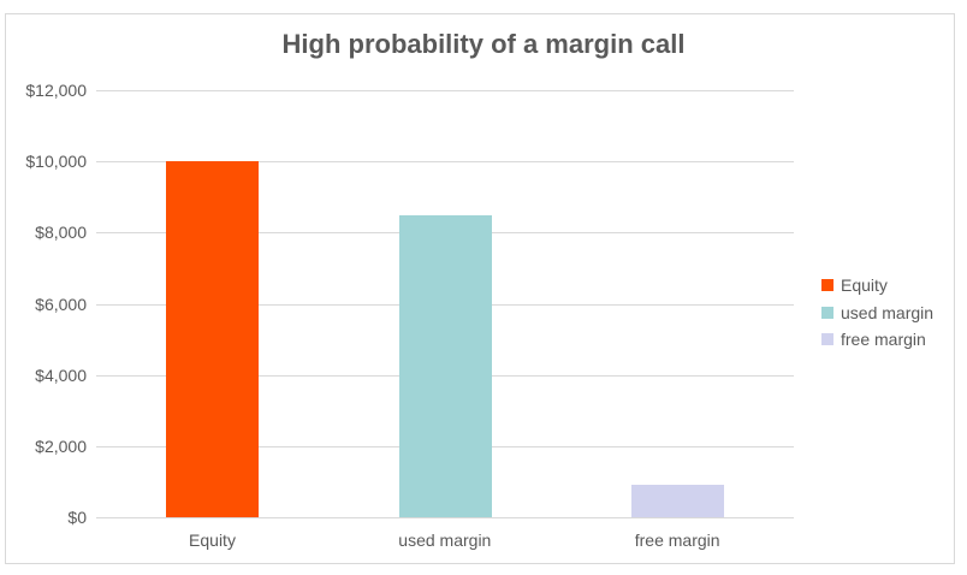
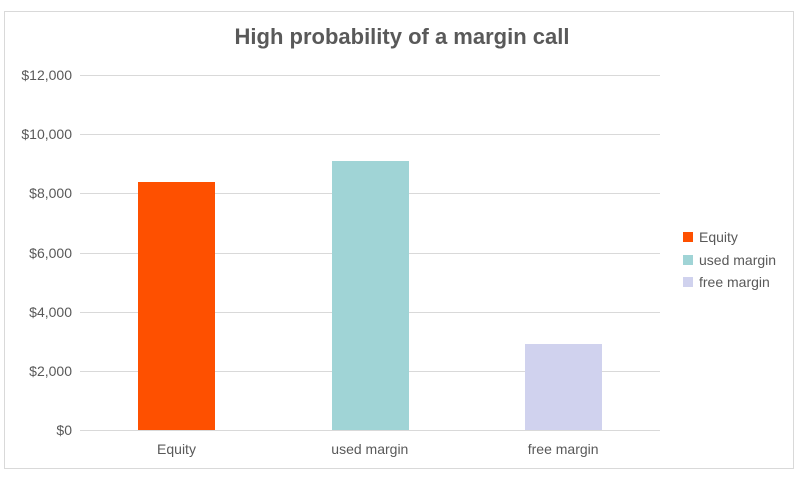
Equity: $10000 -> $8400
used margin: $8500 -> $9100
free margin: $900 -> $2900
